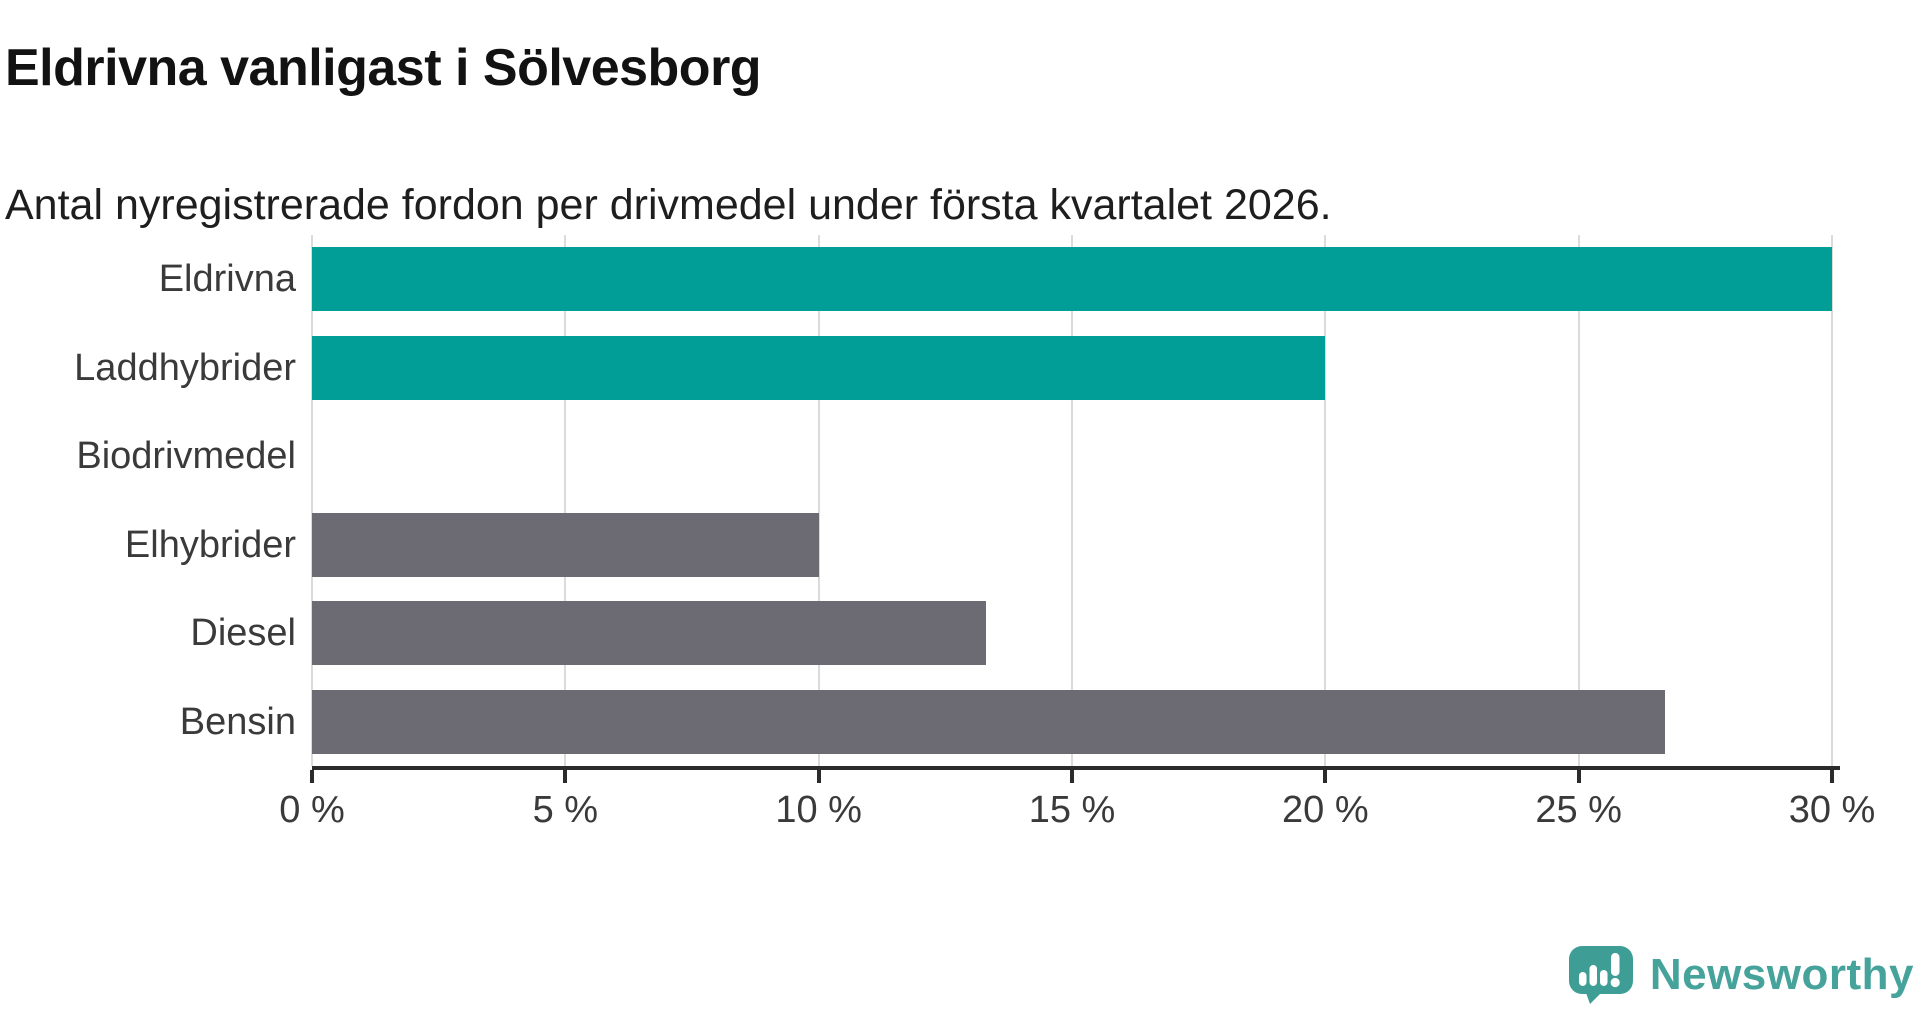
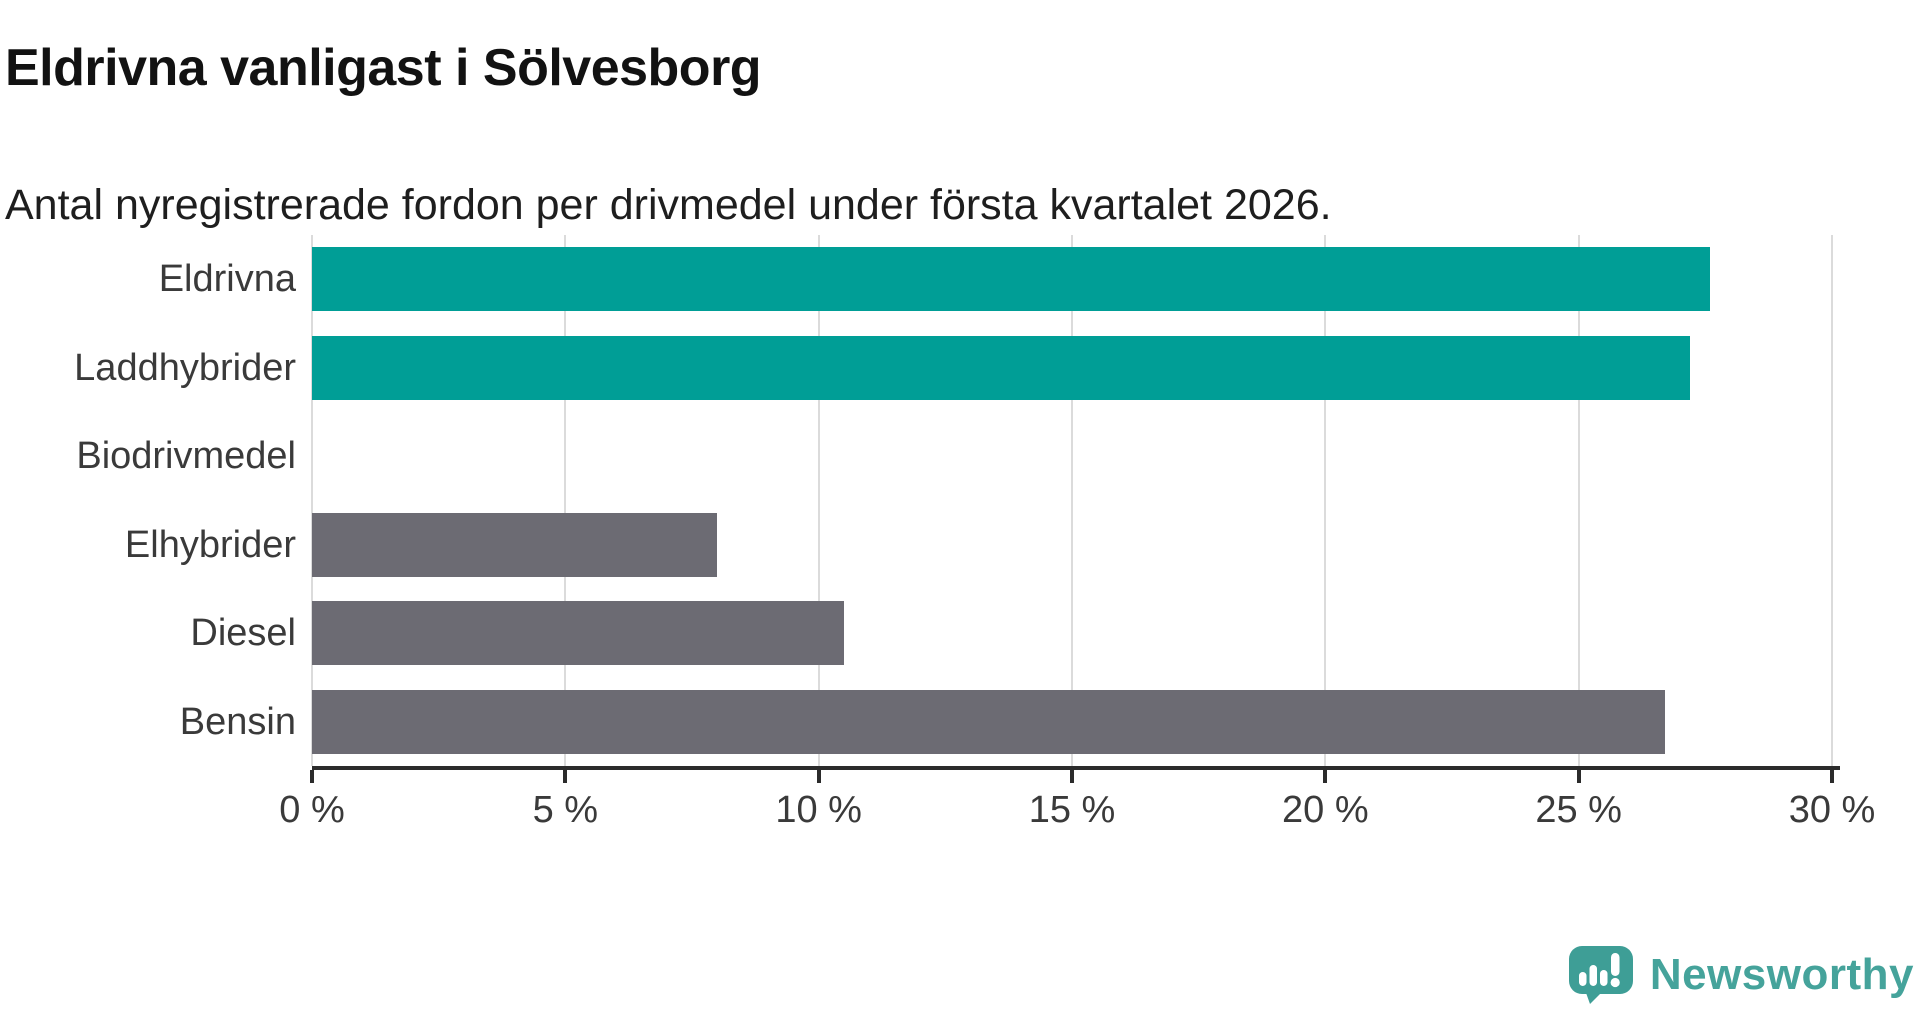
Eldrivna: 30.0% -> 27.6%
Laddhybrider: 20.0% -> 27.2%
Elhybrider: 10.0% -> 8.0%
Diesel: 13.3% -> 10.5%
